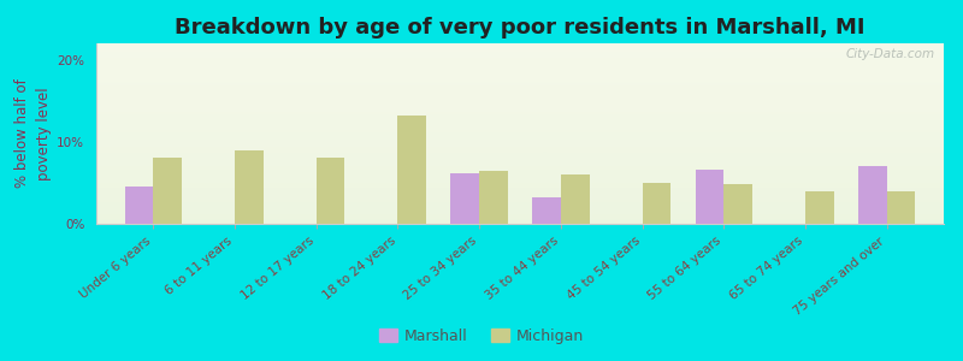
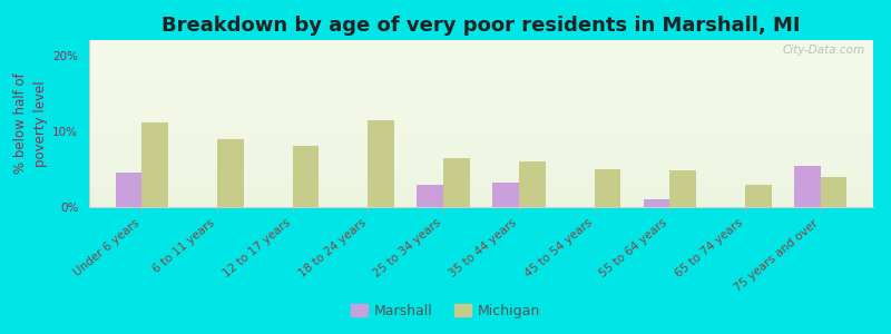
Michigan/Under 6 years: 8.0% -> 11.2%
Michigan/18 to 24 years: 13.2% -> 11.5%
Marshall/25 to 34 years: 6.2% -> 3.0%
Marshall/55 to 64 years: 6.6% -> 1.0%
Michigan/65 to 74 years: 4.0% -> 3.0%
Marshall/75 years and over: 7.0% -> 5.5%
